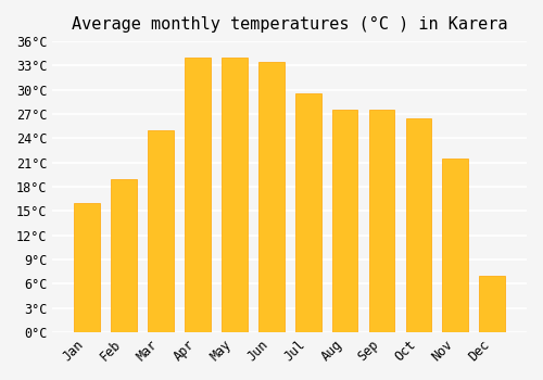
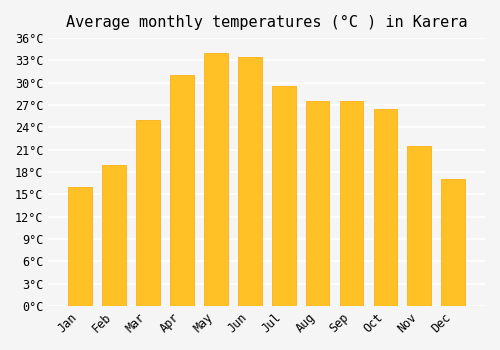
Apr: 34.0°C -> 31.0°C
Dec: 7.0°C -> 17.0°C
